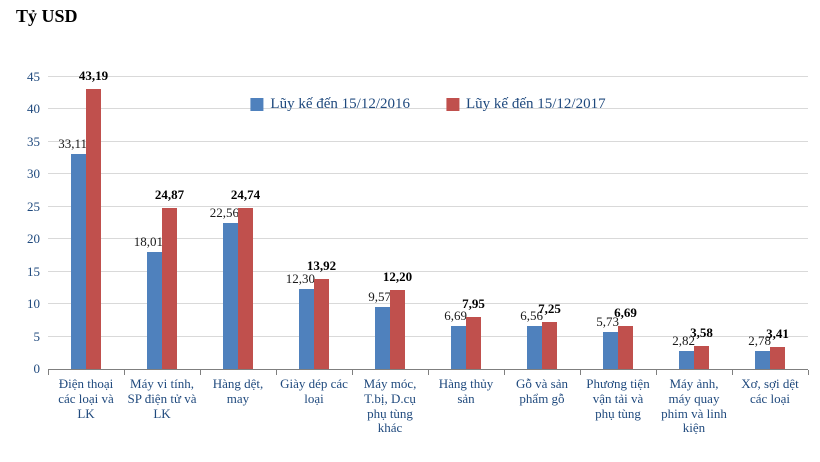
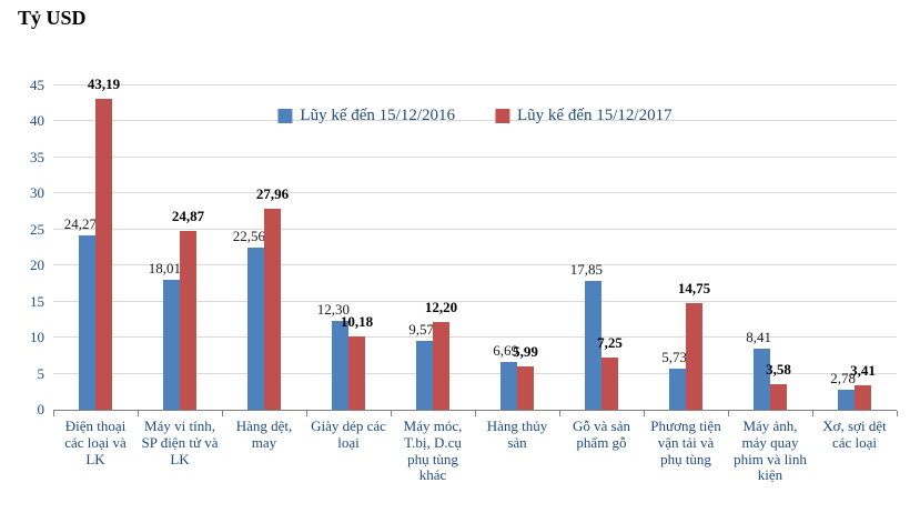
Lũy kế đến 15/12/2016/Điện thoại các loại và LK: 33,11 -> 24,27
Lũy kế đến 15/12/2017/Hàng dệt, may: 24,74 -> 27,96
Lũy kế đến 15/12/2017/Giày dép các loại: 13,92 -> 10,18
Lũy kế đến 15/12/2017/Hàng thủy sản: 7,95 -> 5,99
Lũy kế đến 15/12/2016/Gỗ và sản phẩm gỗ: 6,56 -> 17,85
Lũy kế đến 15/12/2017/Phương tiện vận tải và phụ tùng: 6,69 -> 14,75
Lũy kế đến 15/12/2016/Máy ảnh, máy quay phim và linh kiện: 2,82 -> 8,41
